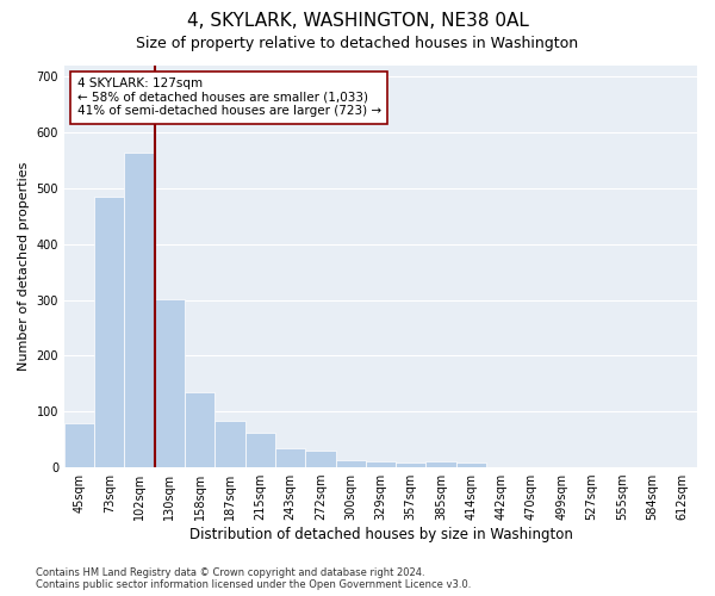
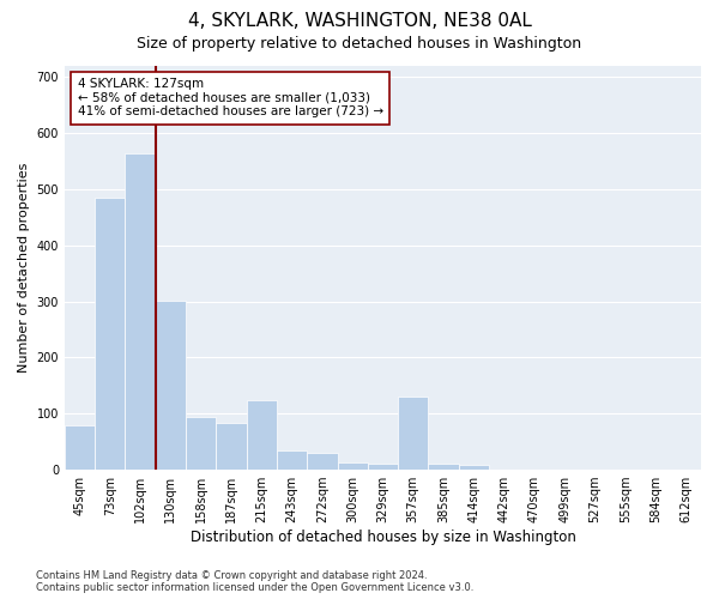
158sqm: 135 -> 95
215sqm: 62 -> 125
357sqm: 8 -> 130
